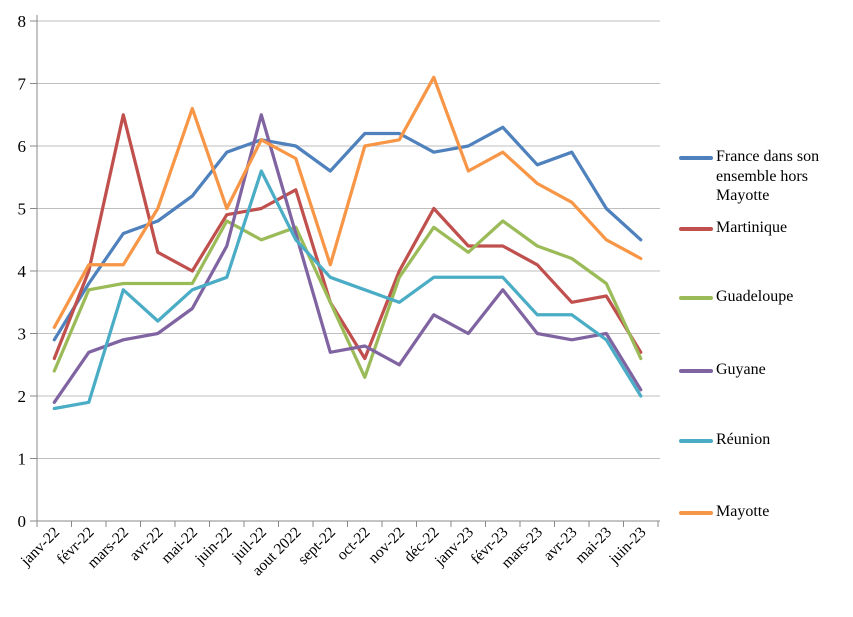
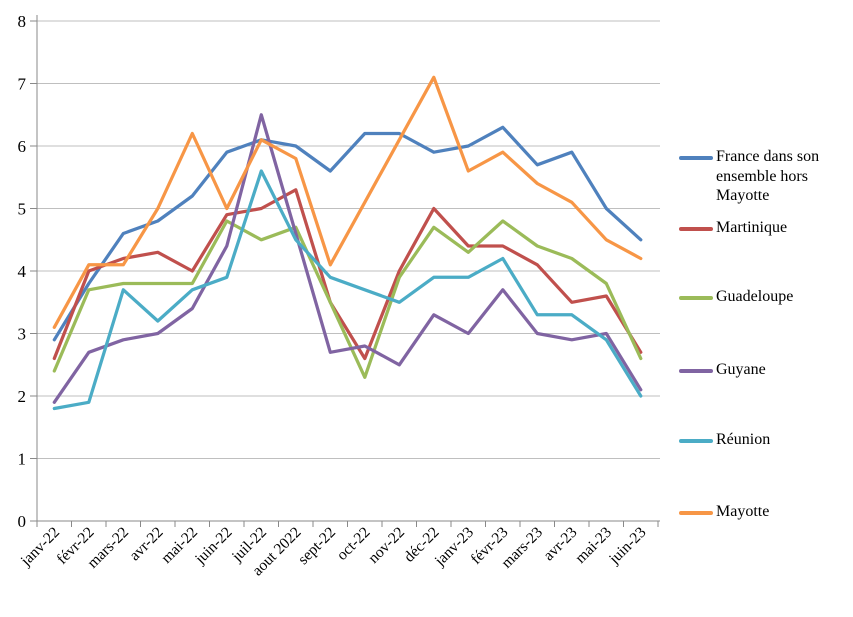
Martinique/mars-22: 6.5 -> 4.2
Mayotte/mai-22: 6.6 -> 6.2
Mayotte/oct-22: 6.0 -> 5.1
Réunion/févr-23: 3.9 -> 4.2
